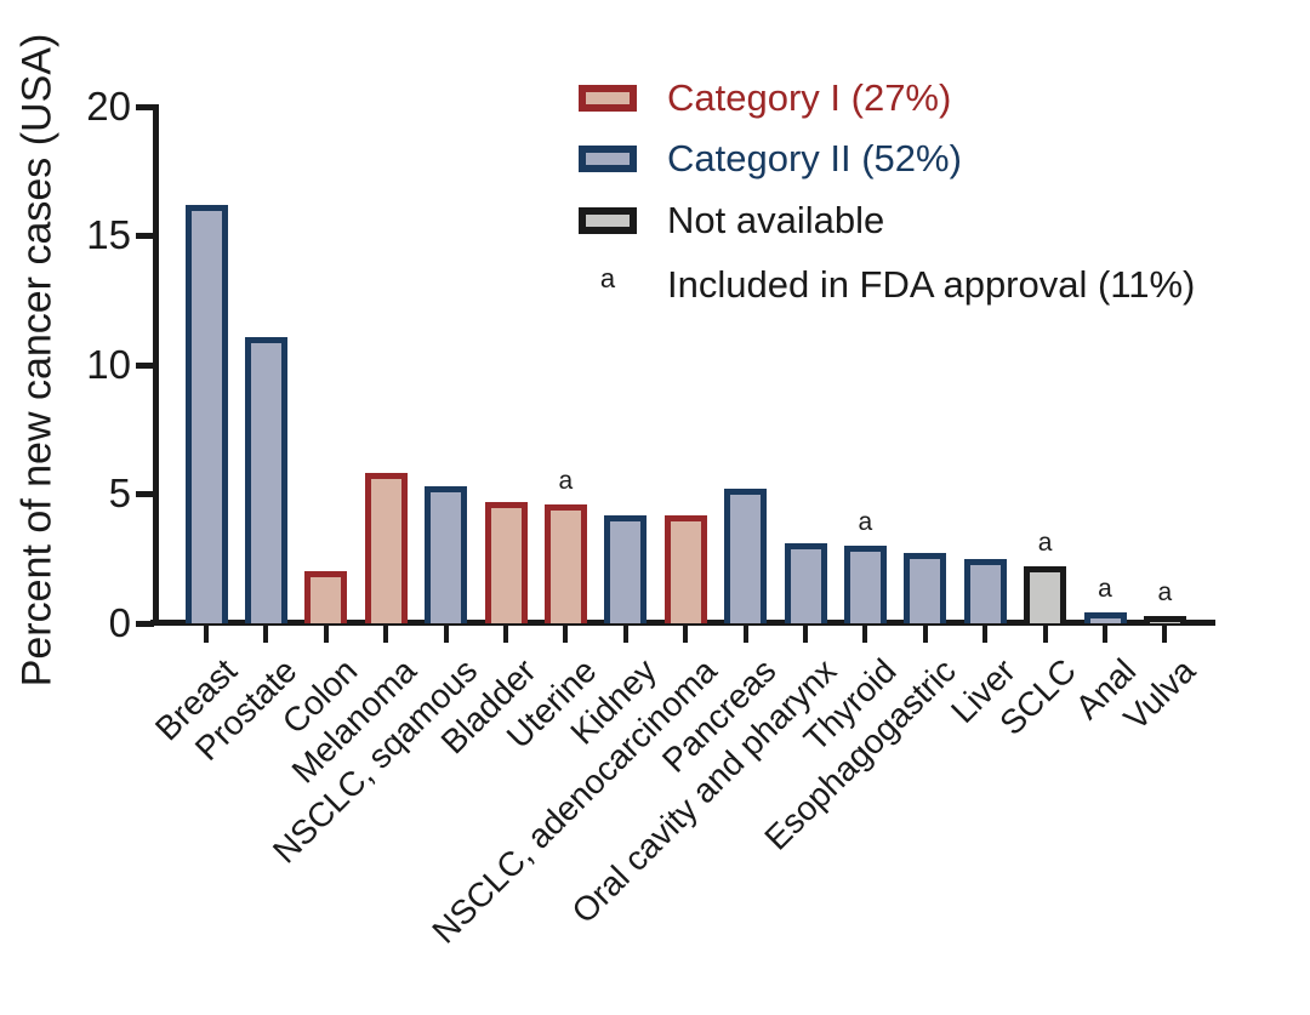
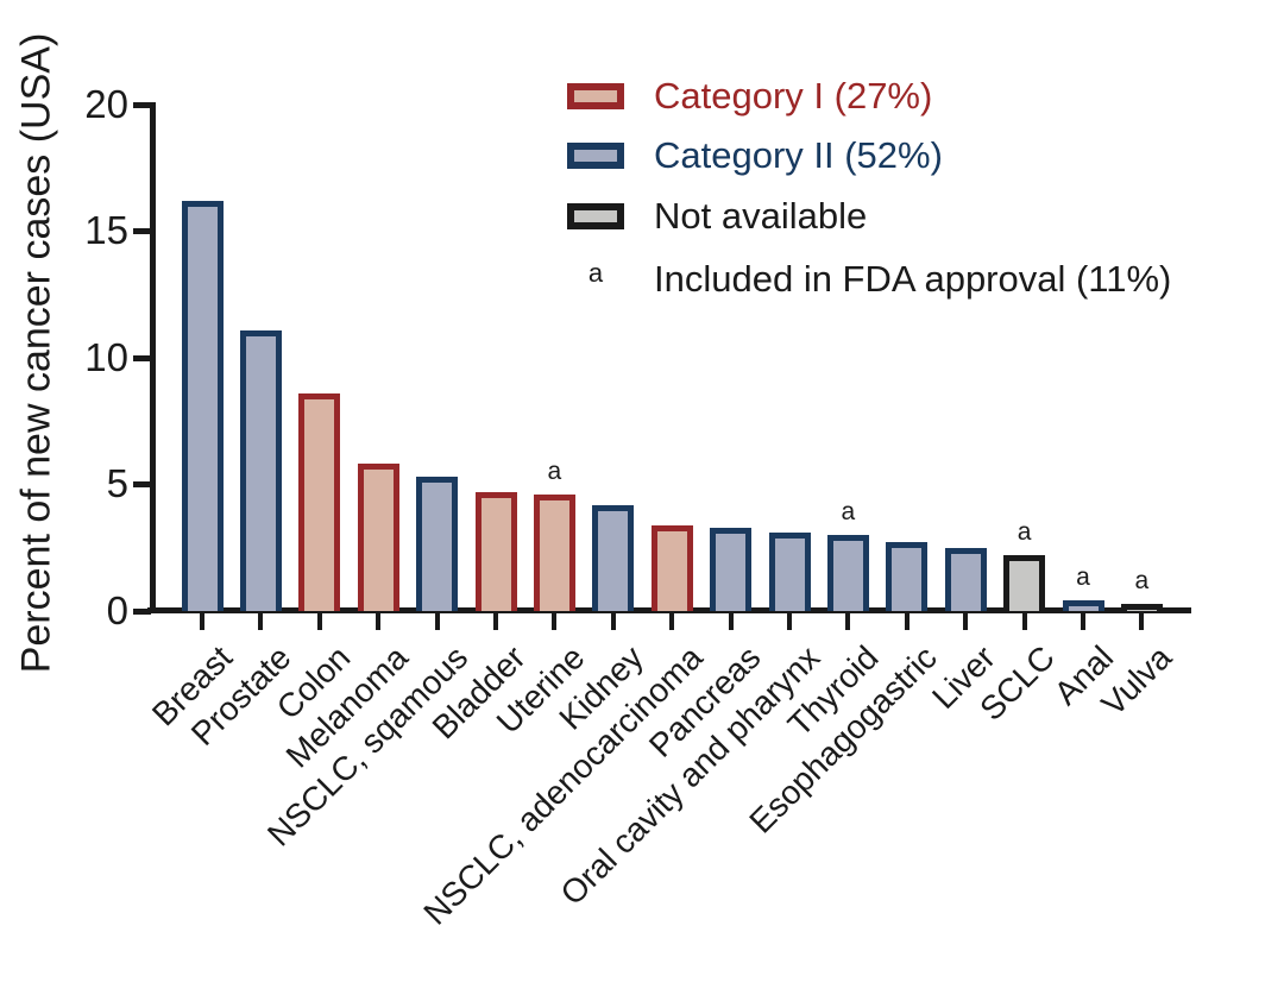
Colon: 2.0 -> 8.6
NSCLC, adenocarcinoma: 4.2 -> 3.4
Pancreas: 5.2 -> 3.3
